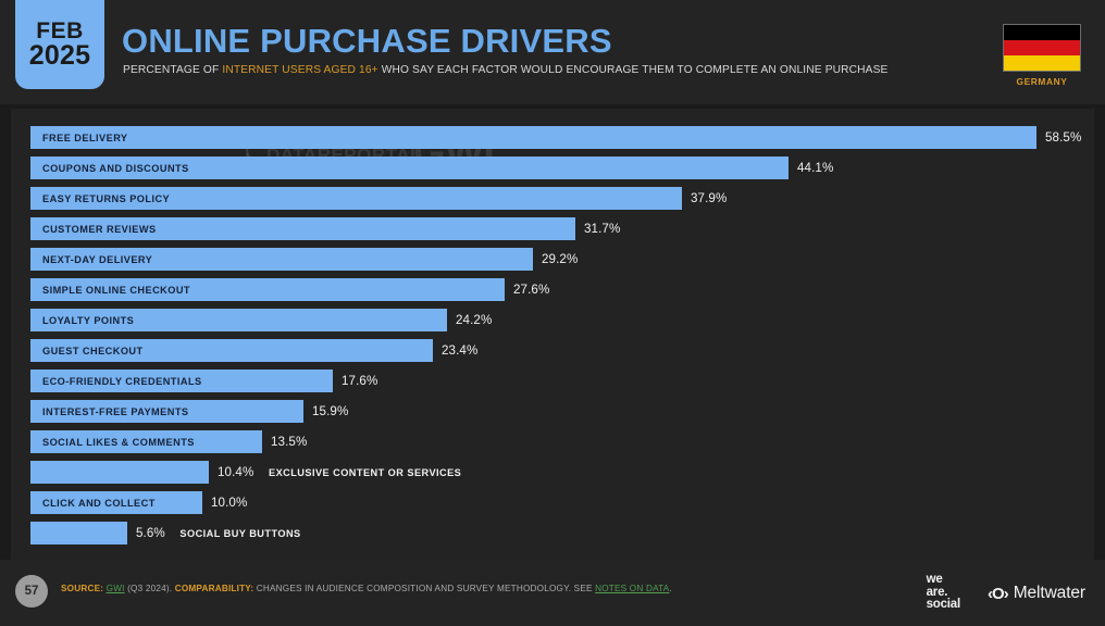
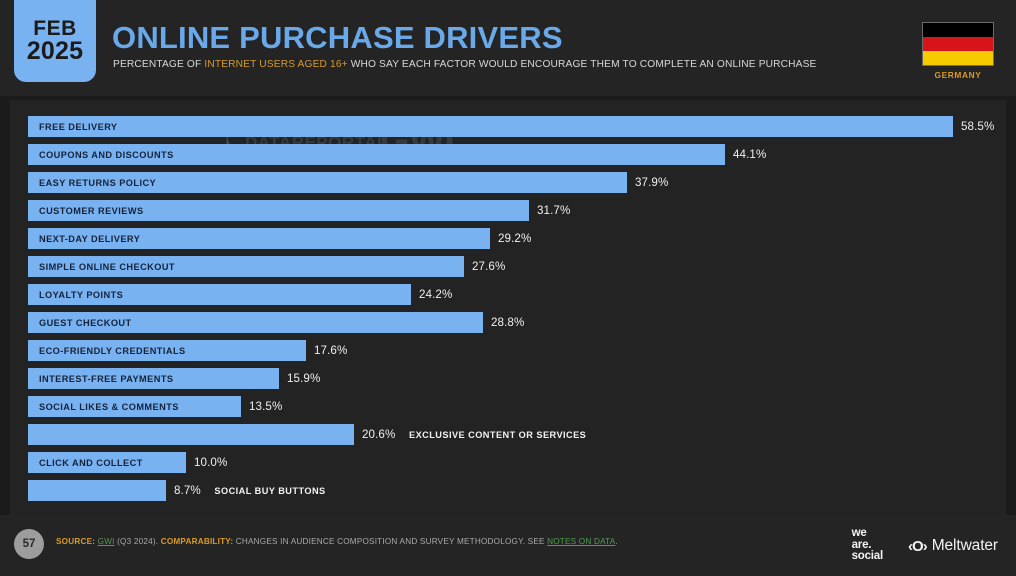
GUEST CHECKOUT: 23.4% -> 28.8%
EXCLUSIVE CONTENT OR SERVICES: 10.4% -> 20.6%
SOCIAL BUY BUTTONS: 5.6% -> 8.7%
